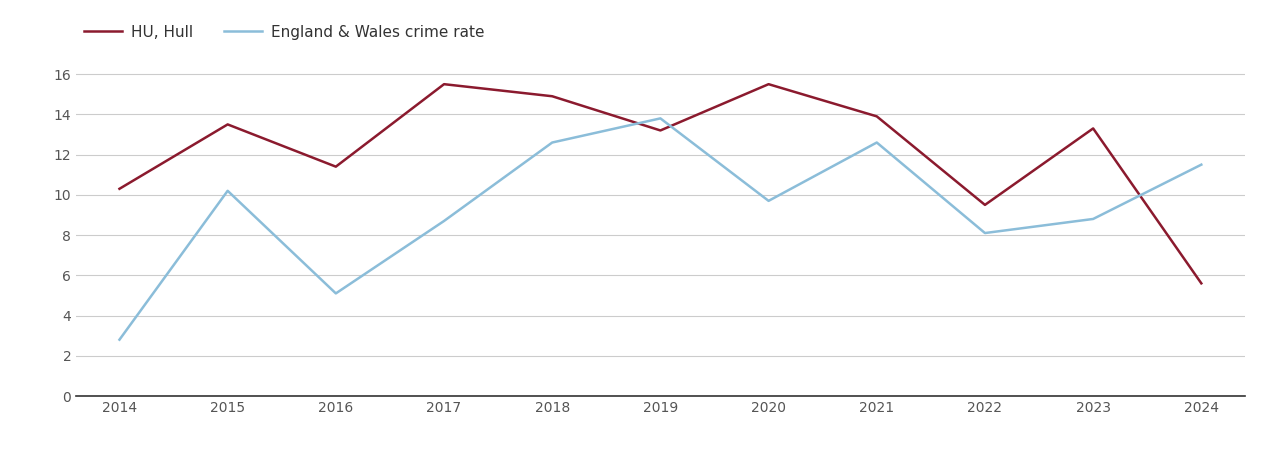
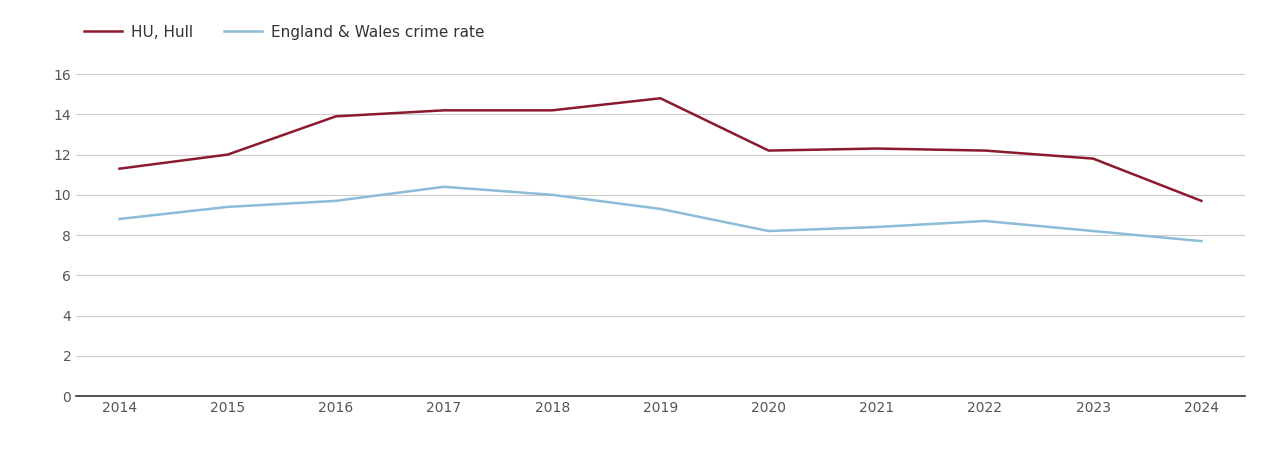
HU, Hull/2014: 10.3 -> 11.3
England & Wales crime rate/2014: 2.8 -> 8.8
HU, Hull/2015: 13.5 -> 12.0
England & Wales crime rate/2015: 10.2 -> 9.4
HU, Hull/2016: 11.4 -> 13.9
England & Wales crime rate/2016: 5.1 -> 9.7
HU, Hull/2017: 15.5 -> 14.2
England & Wales crime rate/2017: 8.7 -> 10.4
HU, Hull/2018: 14.9 -> 14.2
England & Wales crime rate/2018: 12.6 -> 10.0
HU, Hull/2019: 13.2 -> 14.8
England & Wales crime rate/2019: 13.8 -> 9.3
HU, Hull/2020: 15.5 -> 12.2
England & Wales crime rate/2020: 9.7 -> 8.2
HU, Hull/2021: 13.9 -> 12.3
England & Wales crime rate/2021: 12.6 -> 8.4
HU, Hull/2022: 9.5 -> 12.2
England & Wales crime rate/2022: 8.1 -> 8.7
HU, Hull/2023: 13.3 -> 11.8
England & Wales crime rate/2023: 8.8 -> 8.2
HU, Hull/2024: 5.6 -> 9.7
England & Wales crime rate/2024: 11.5 -> 7.7
